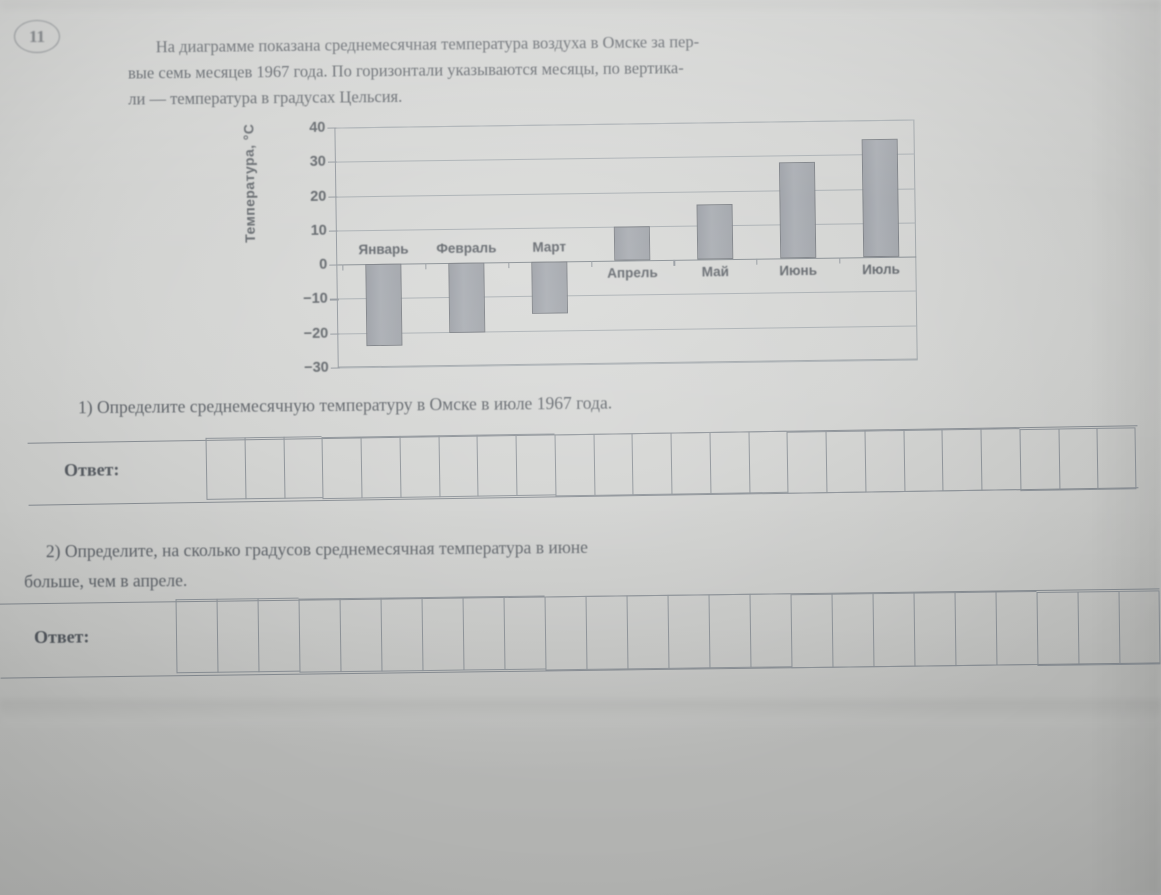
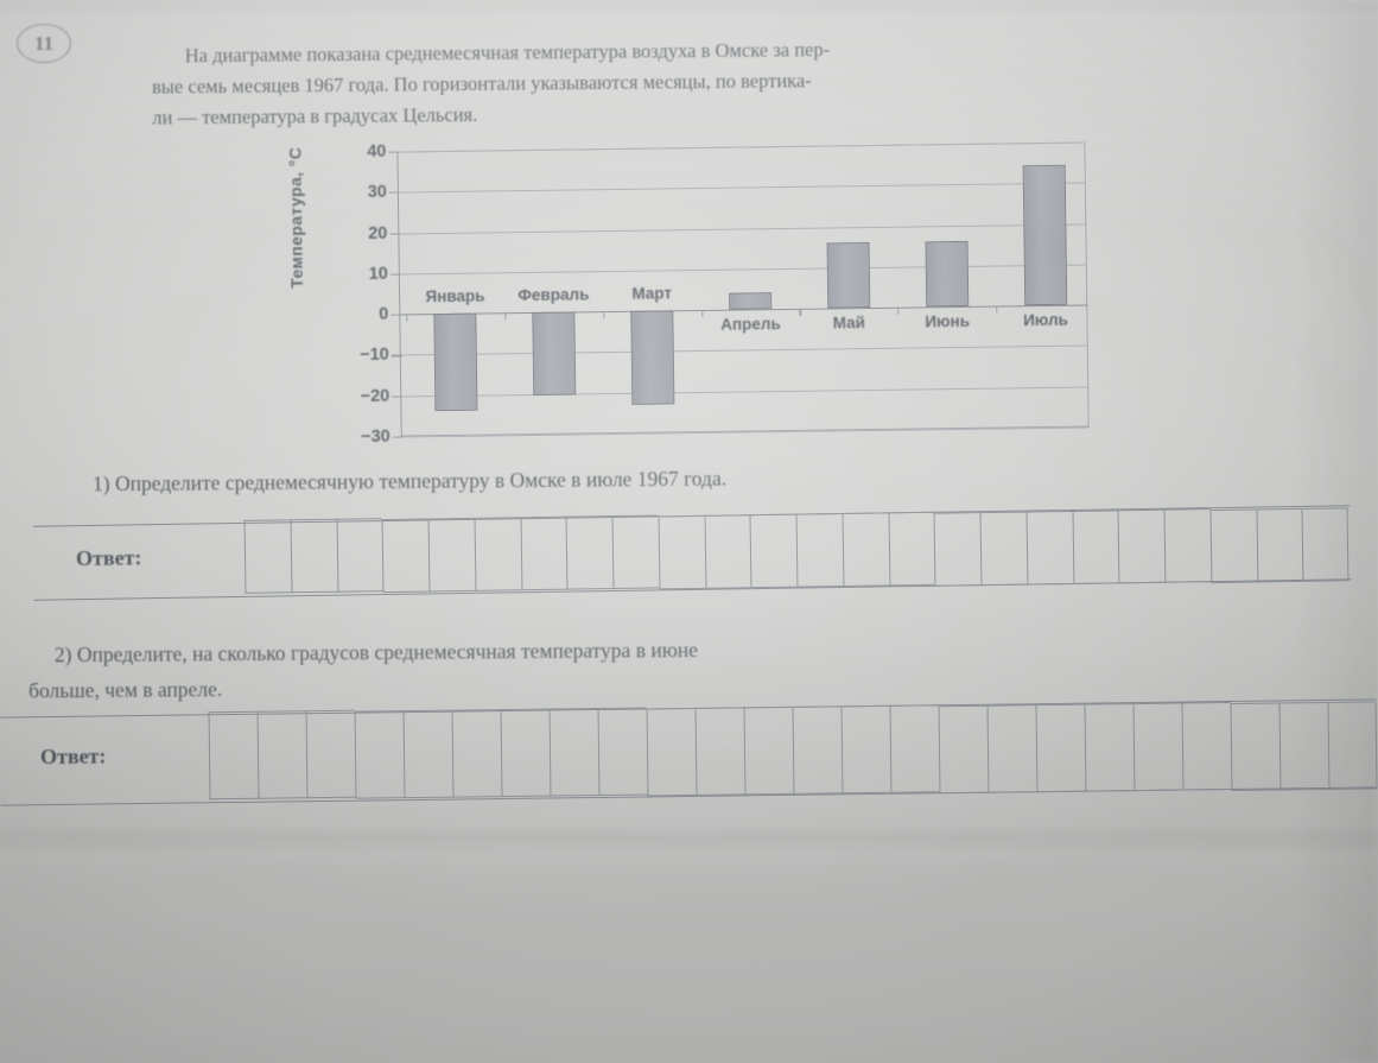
Март: -15 -> -23
Апрель: 10 -> 4
Июнь: 28 -> 16
